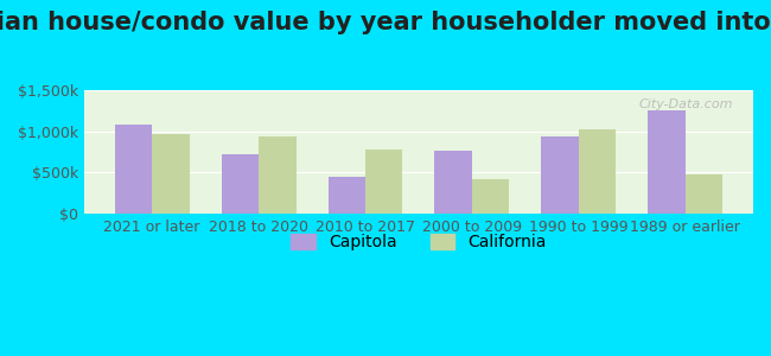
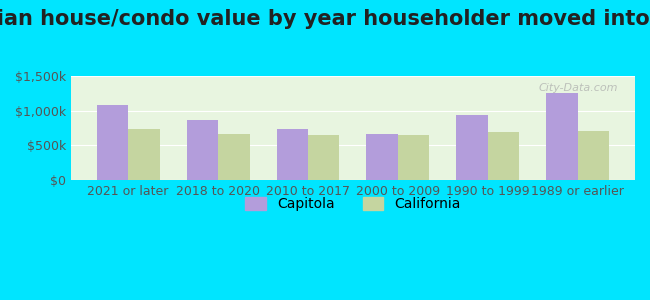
California/2021 or later: $960k -> $730k
Capitola/2018 to 2020: $720k -> $860k
California/2018 to 2020: $940k -> $660k
Capitola/2010 to 2017: $440k -> $740k
California/2010 to 2017: $780k -> $650k
Capitola/2000 to 2009: $760k -> $660k
California/2000 to 2009: $420k -> $660k
California/1990 to 1999: $1,020k -> $690k
California/1989 or earlier: $480k -> $710k
